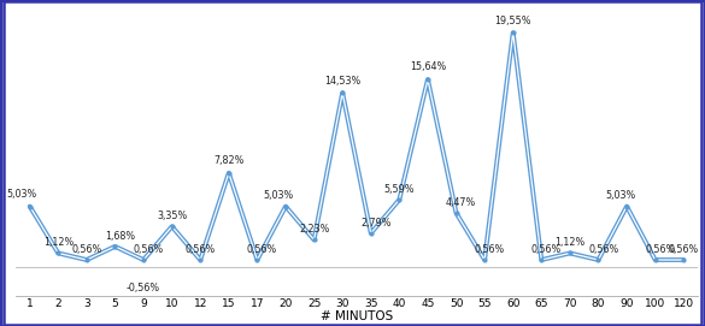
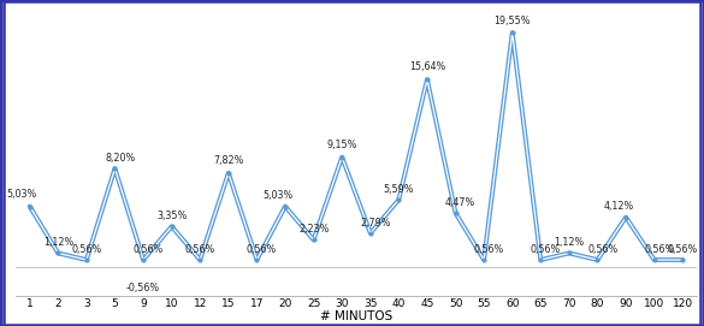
5: 1,68% -> 8,20%
30: 14,53% -> 9,15%
90: 5,03% -> 4,12%
